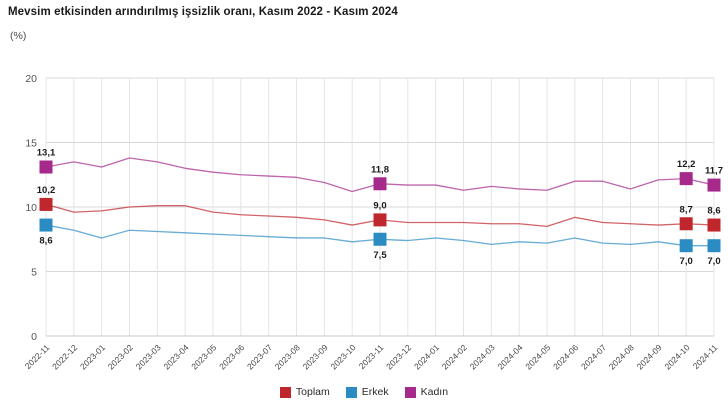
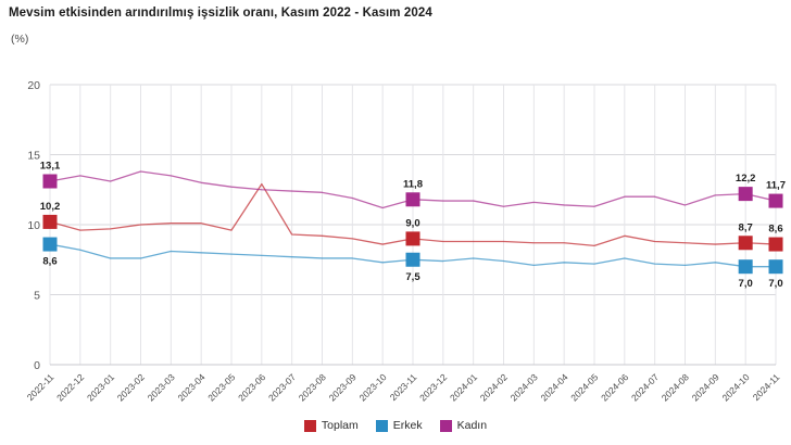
Erkek/2023-02: 8.2 -> 7.6
Toplam/2023-06: 9.4 -> 12.9
